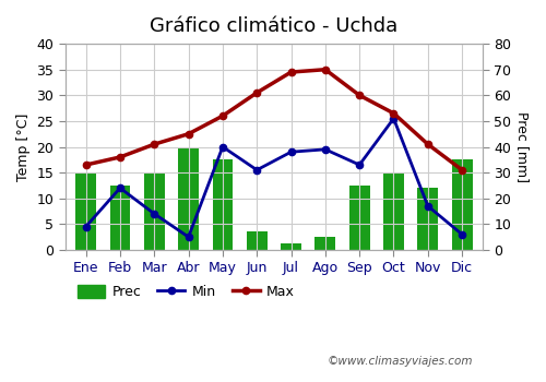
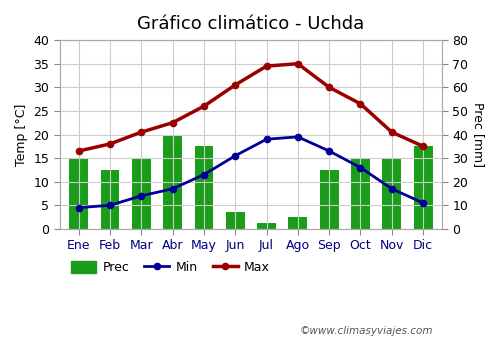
Min/Feb: 12.0 -> 5.0
Min/Abr: 2.5 -> 8.5
Min/May: 20.0 -> 11.5
Min/Oct: 25.5 -> 13.0
Prec/Nov: 24.0 -> 30.0
Min/Dic: 3.0 -> 5.5
Max/Dic: 15.5 -> 17.5
